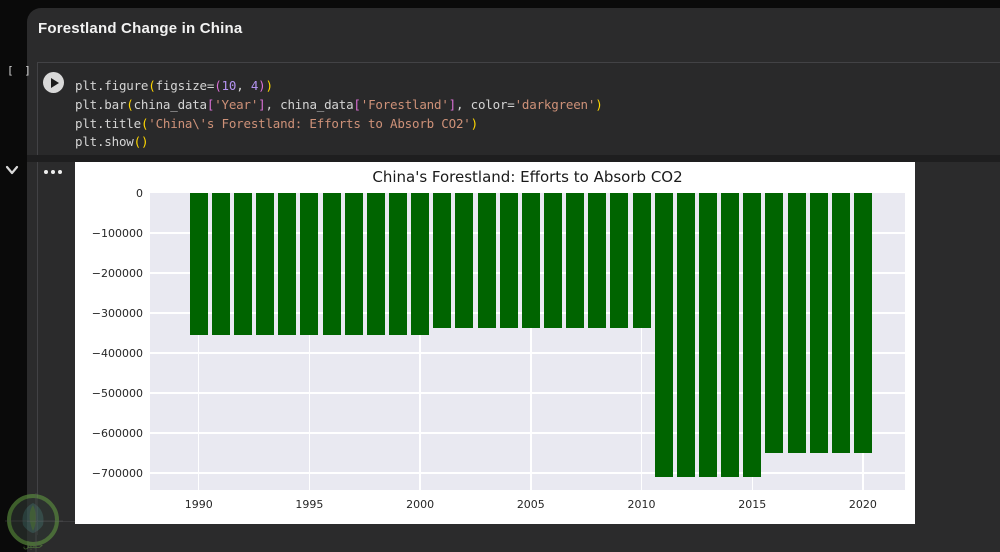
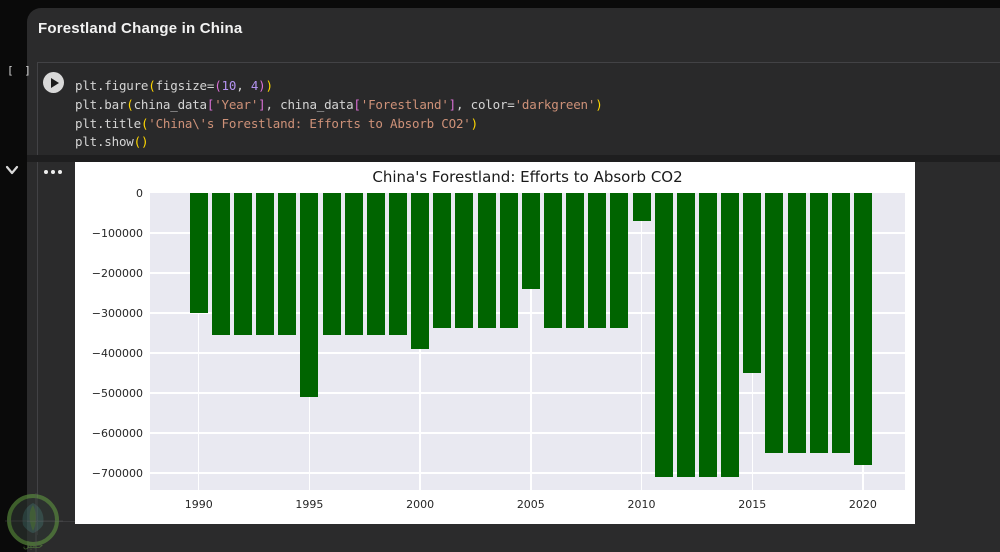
1990: -350000 -> -300000
1995: -350000 -> -510000
2000: -350000 -> -390000
2005: -340000 -> -240000
2010: -340000 -> -70000
2015: -710000 -> -450000
2020: -650000 -> -680000
